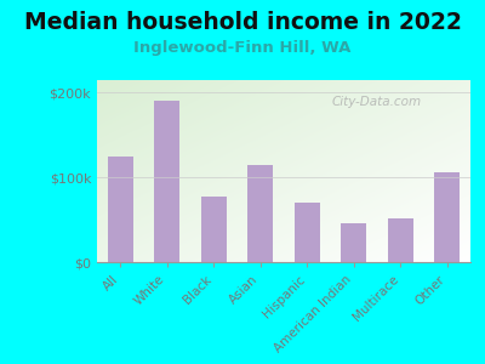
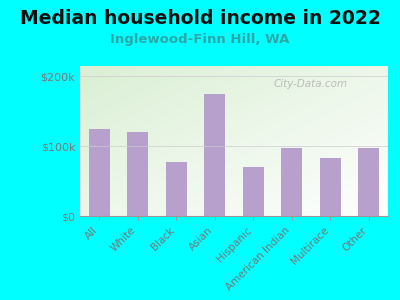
White: $190k -> $120k
Asian: $114k -> $175k
American Indian: $46k -> $97k
Multirace: $52k -> $83k
Other: $106k -> $97k
